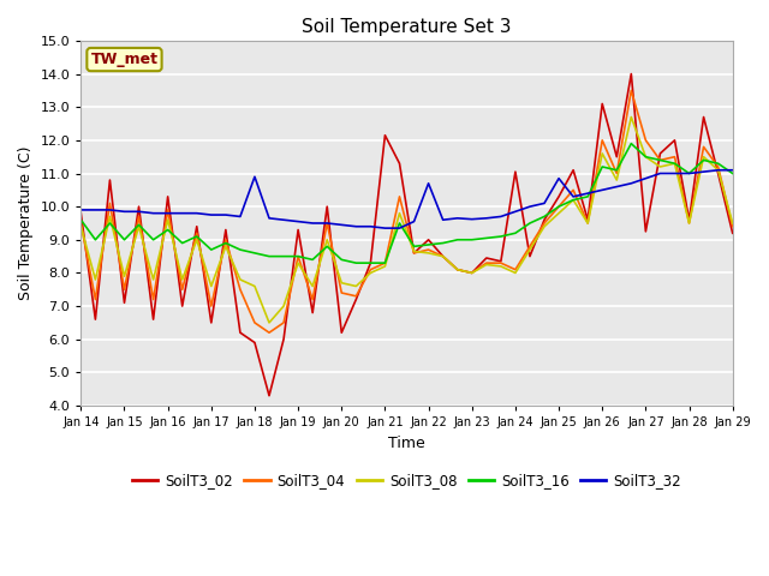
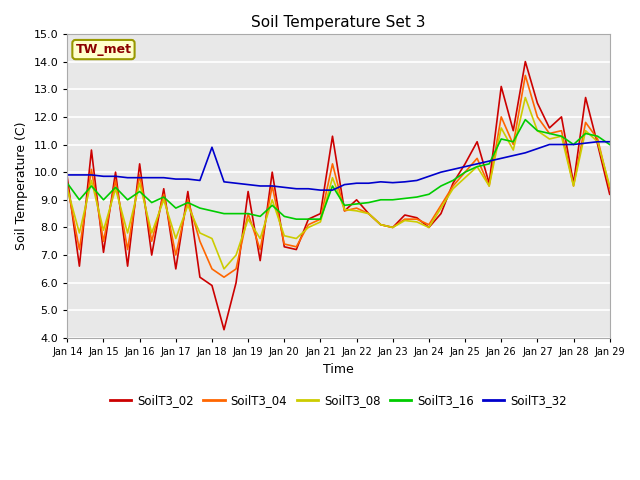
SoilT3_02/Jan 20: 6.20 -> 7.30
SoilT3_02/Jan 21: 12.15 -> 8.50
SoilT3_32/Jan 22: 10.70 -> 9.60
SoilT3_02/Jan 24: 11.05 -> 8.00
SoilT3_32/Jan 25: 10.85 -> 10.20
SoilT3_02/Jan 27: 9.25 -> 12.50
